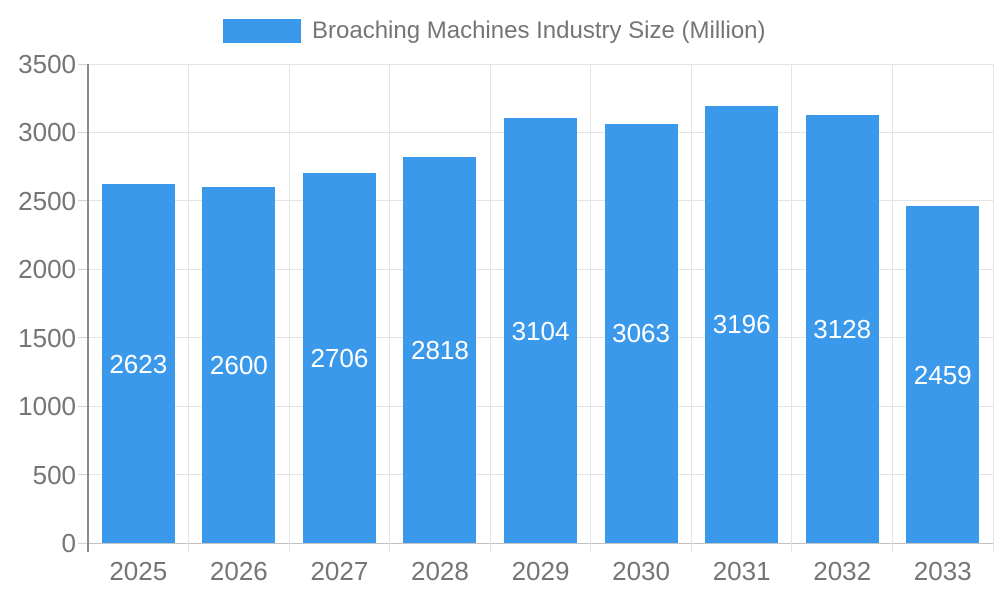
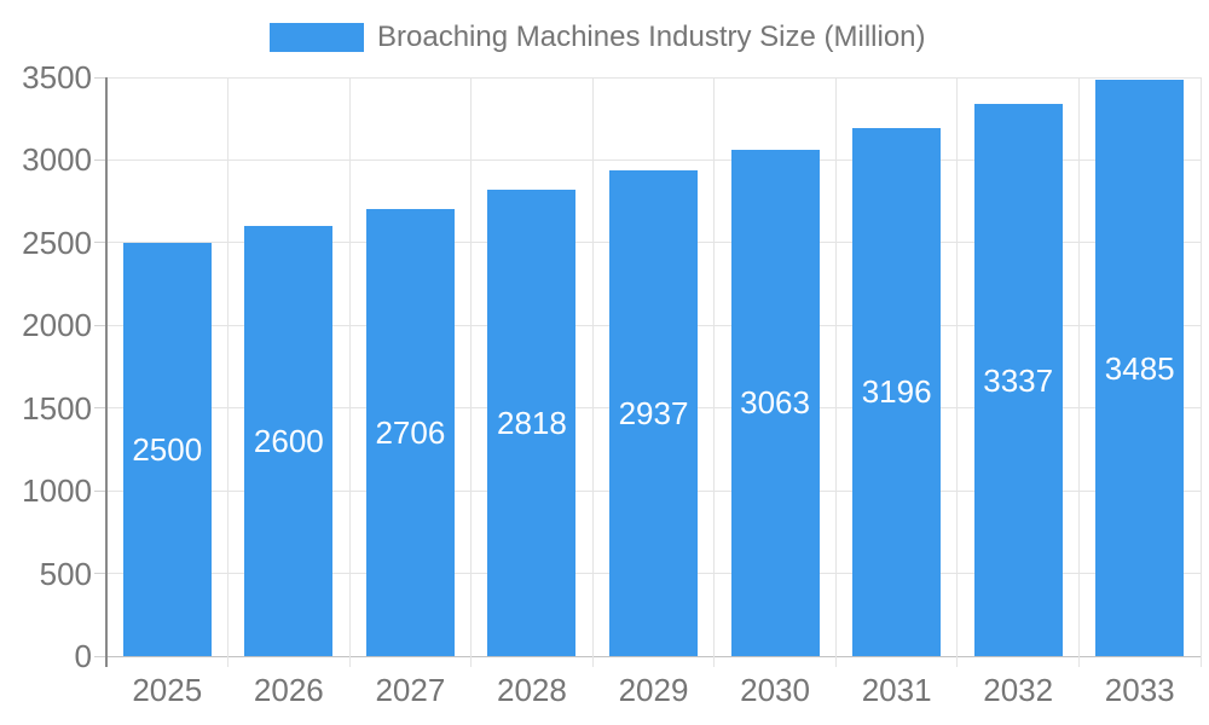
2025: 2623 -> 2500
2029: 3104 -> 2937
2032: 3128 -> 3337
2033: 2459 -> 3485
